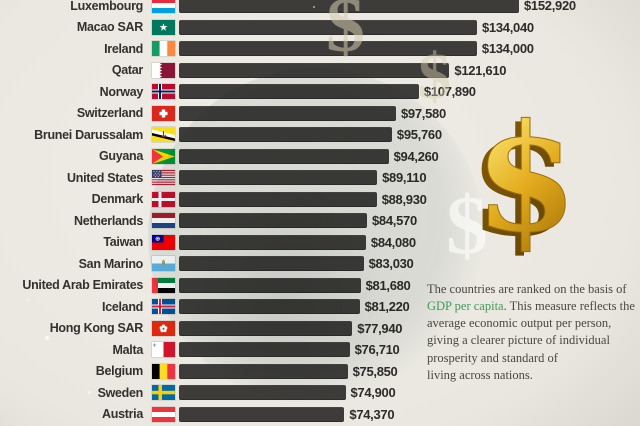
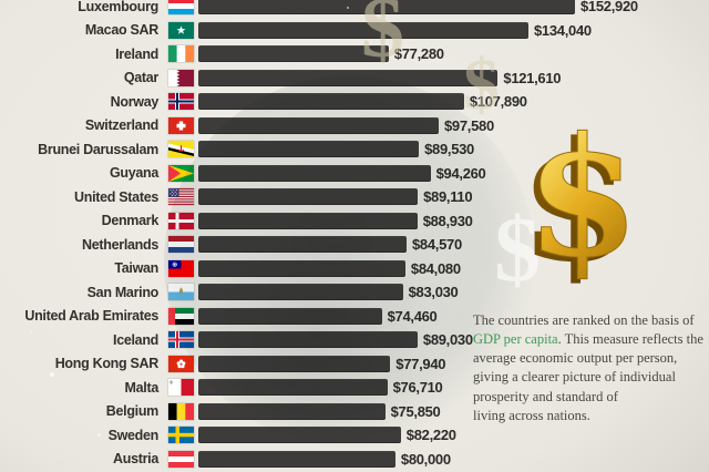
Ireland: $134,000 -> $77,280
Brunei Darussalam: $95,760 -> $89,530
United Arab Emirates: $81,680 -> $74,460
Iceland: $81,220 -> $89,030
Sweden: $74,900 -> $82,220
Austria: $74,370 -> $80,000
